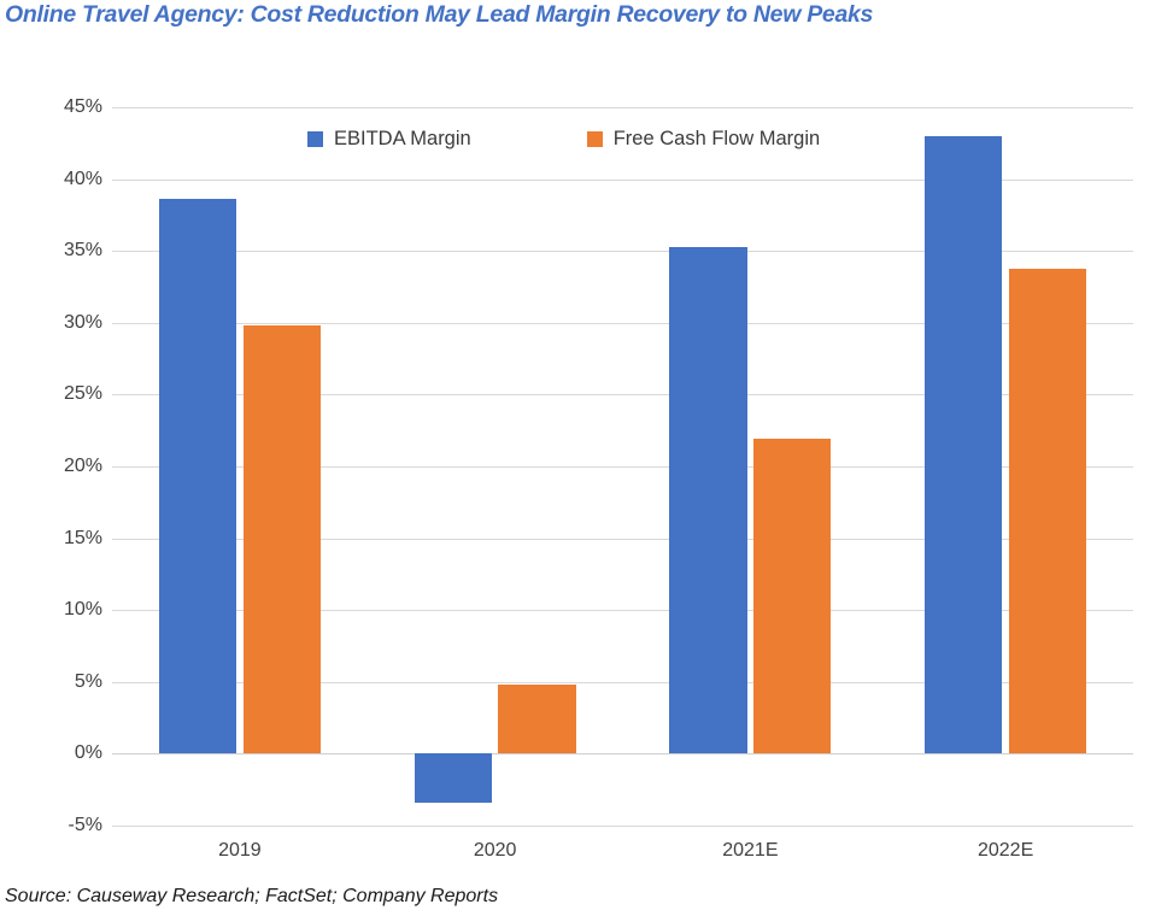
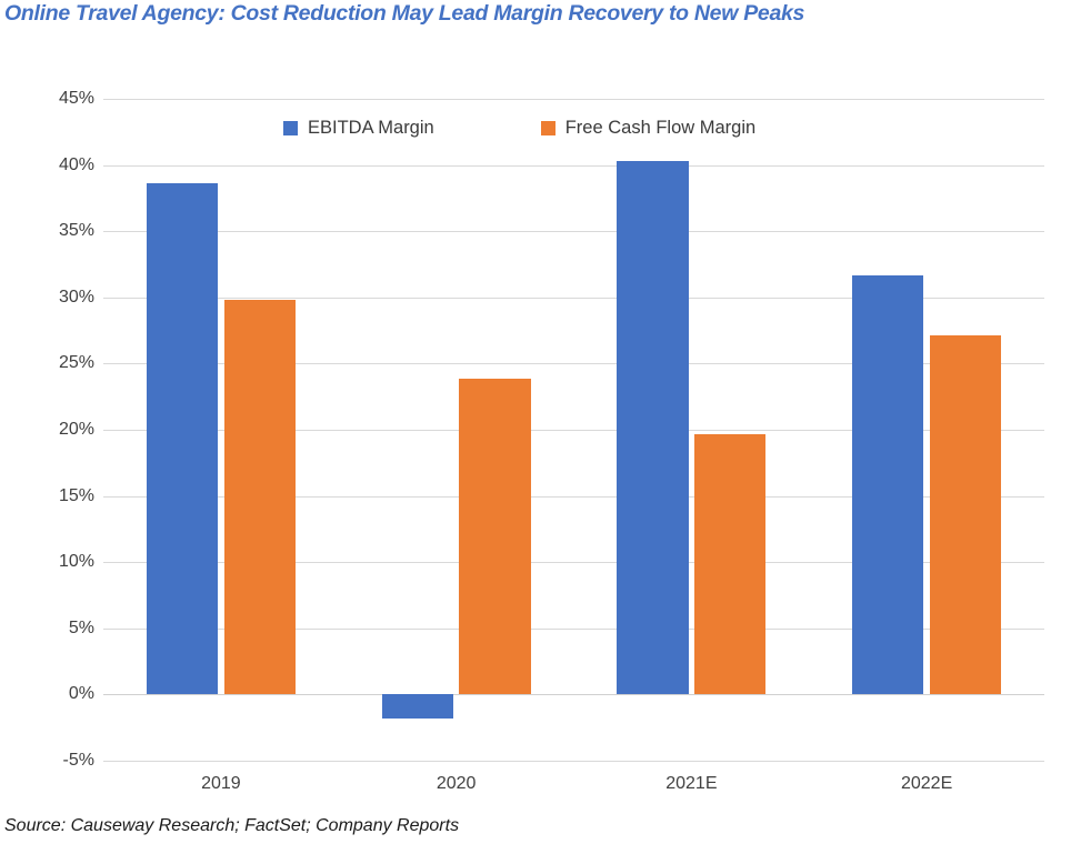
EBITDA Margin/2020: -3.4% -> -1.8%
Free Cash Flow Margin/2020: 4.8% -> 23.9%
EBITDA Margin/2021E: 35.3% -> 40.3%
Free Cash Flow Margin/2021E: 21.9% -> 19.7%
EBITDA Margin/2022E: 43.0% -> 31.7%
Free Cash Flow Margin/2022E: 33.8% -> 27.1%
